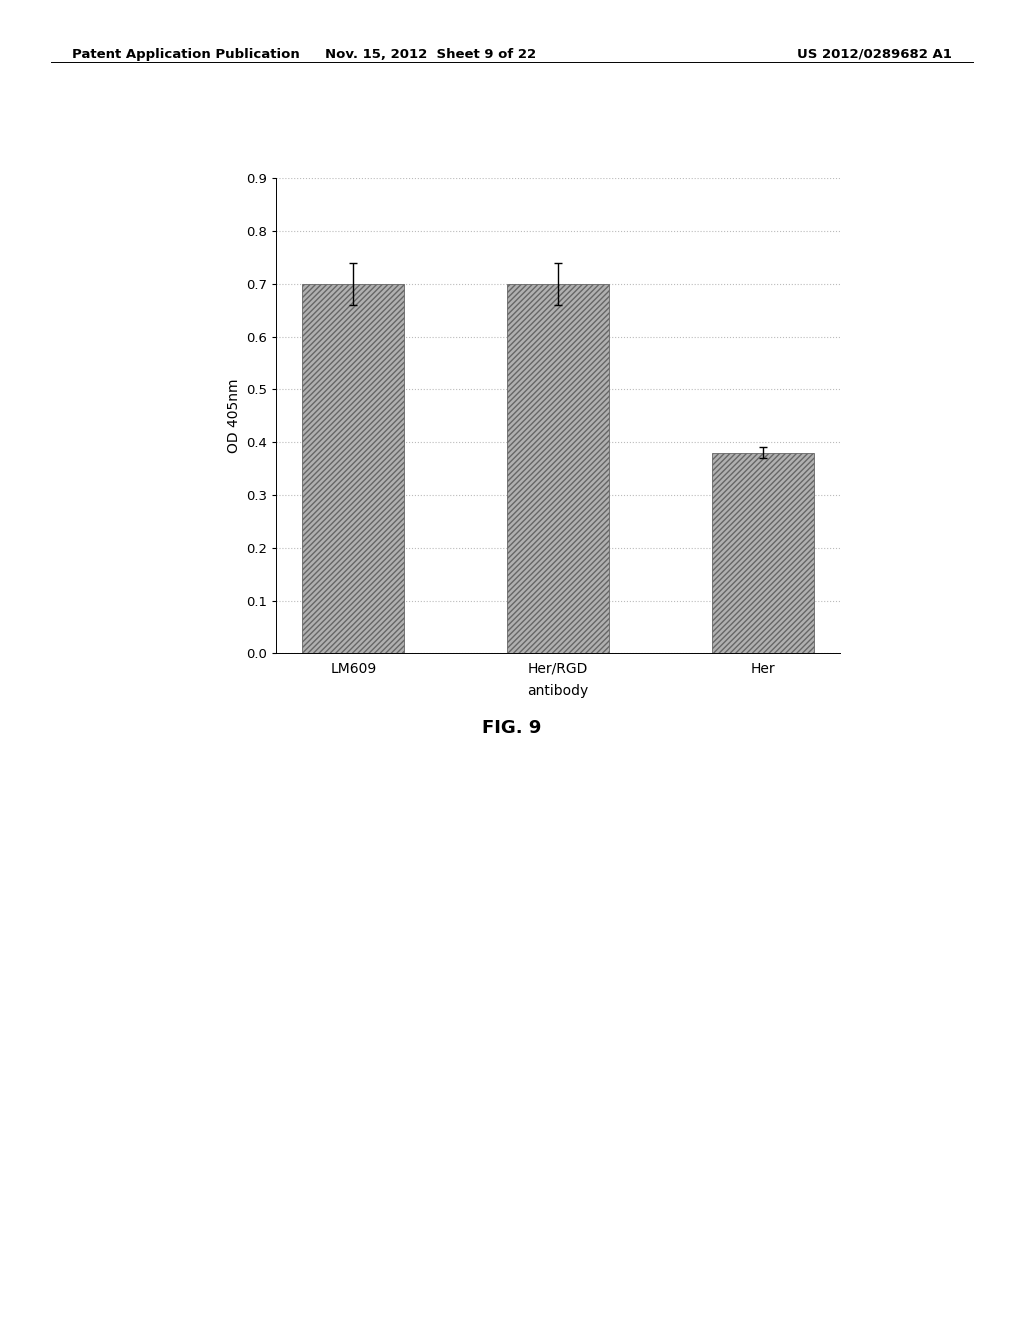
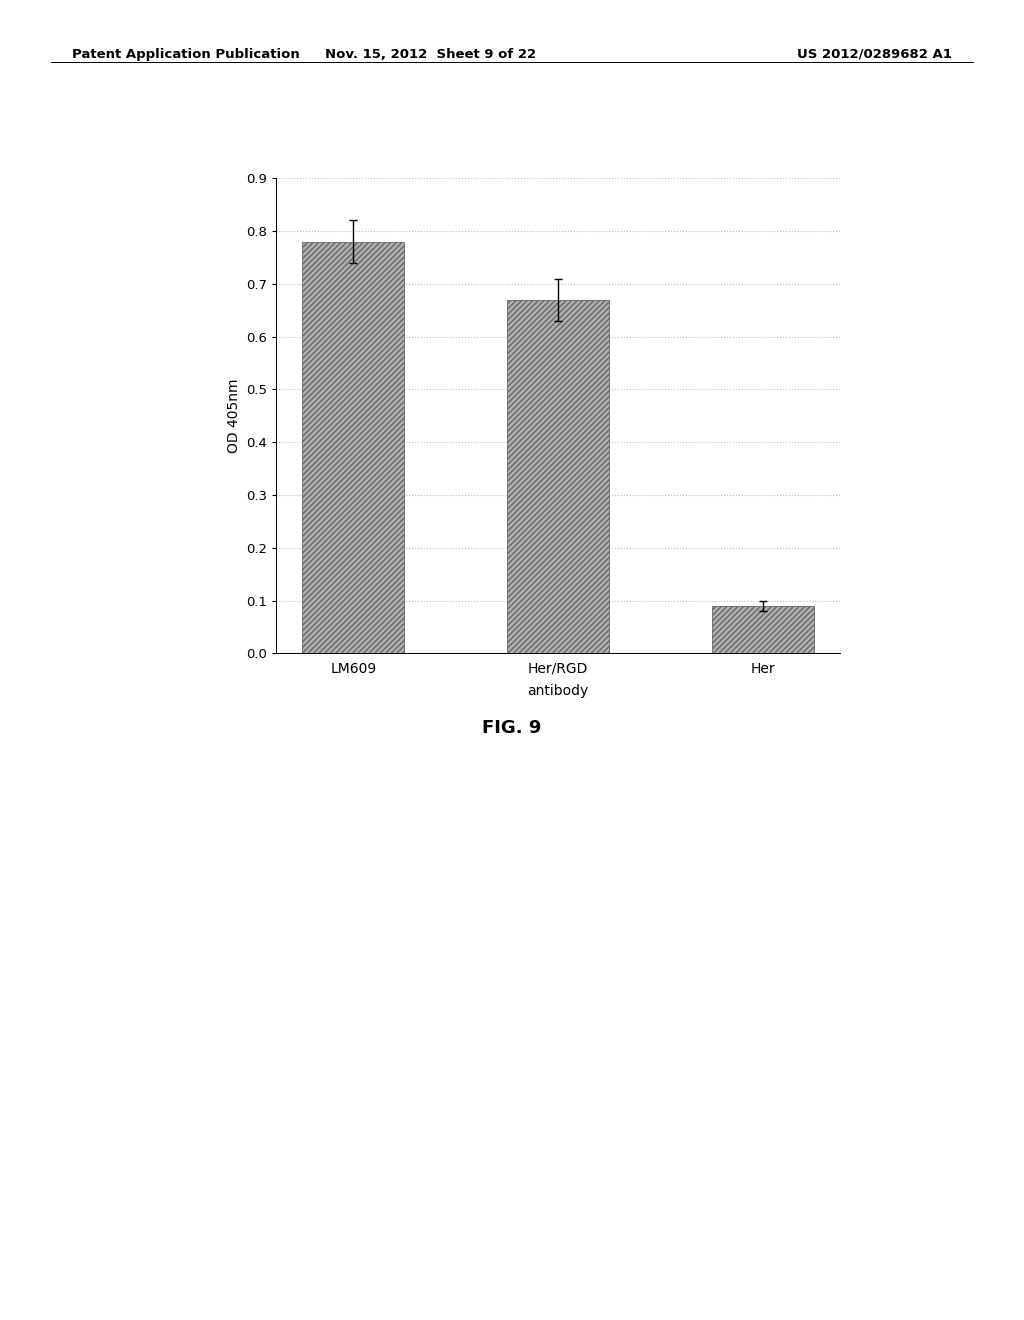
LM609: 0.70 -> 0.78
Her/RGD: 0.70 -> 0.67
Her: 0.38 -> 0.09
